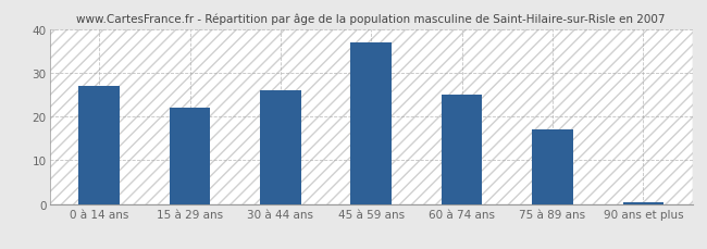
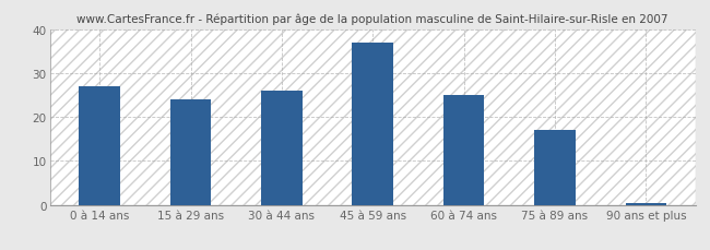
15 à 29 ans: 22.0 -> 24.0
